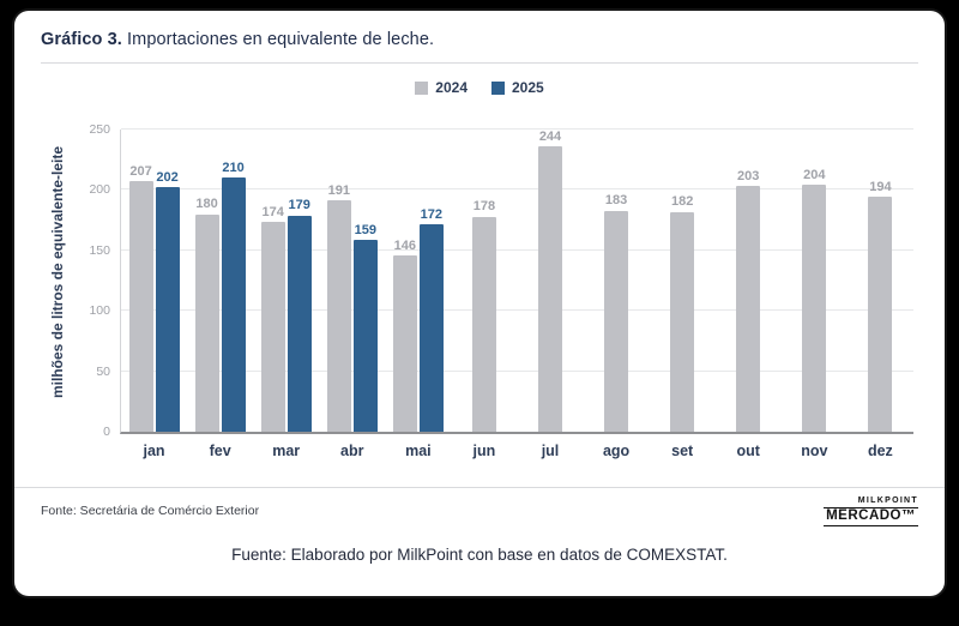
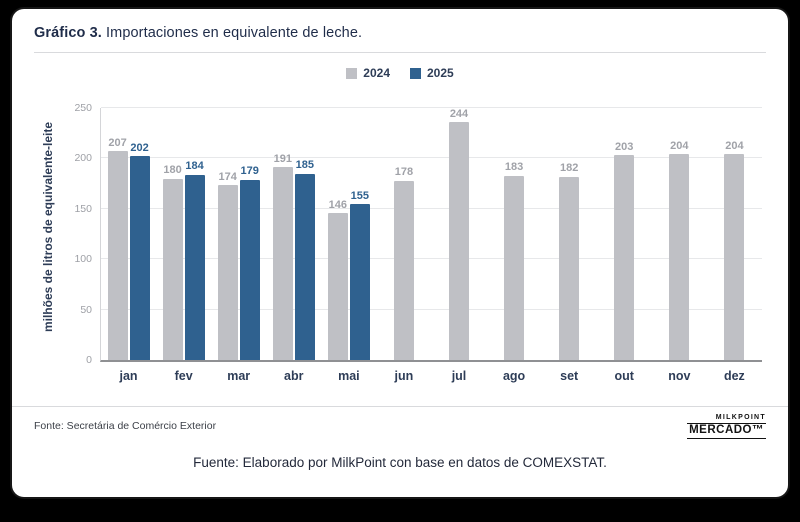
2025/fev: 210 -> 184
2025/abr: 159 -> 185
2025/mai: 172 -> 155
2024/dez: 194 -> 204
